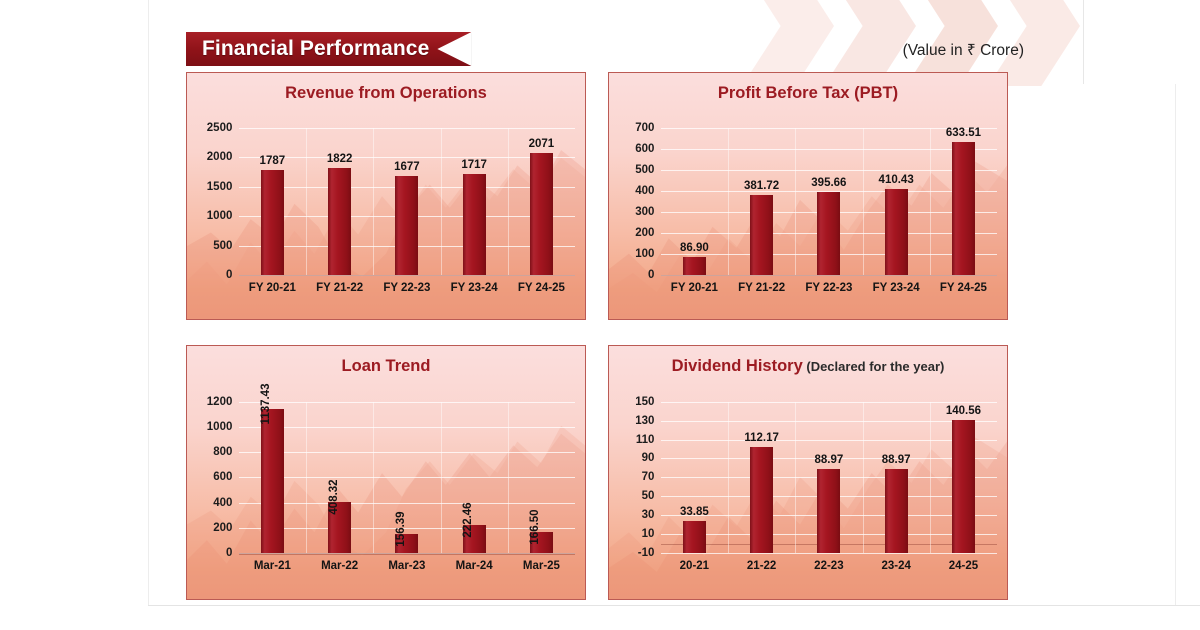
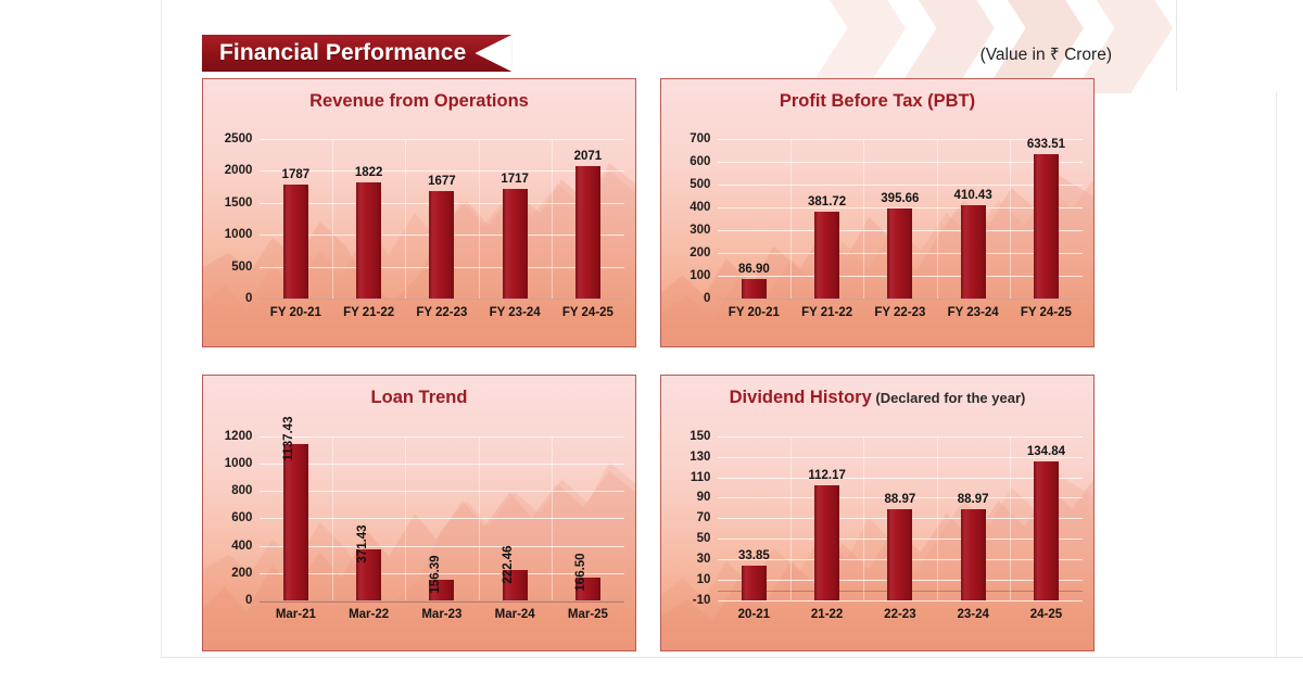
Loan Trend/Mar-22: 408.32 -> 371.43
Dividend History/24-25: 140.56 -> 134.84
